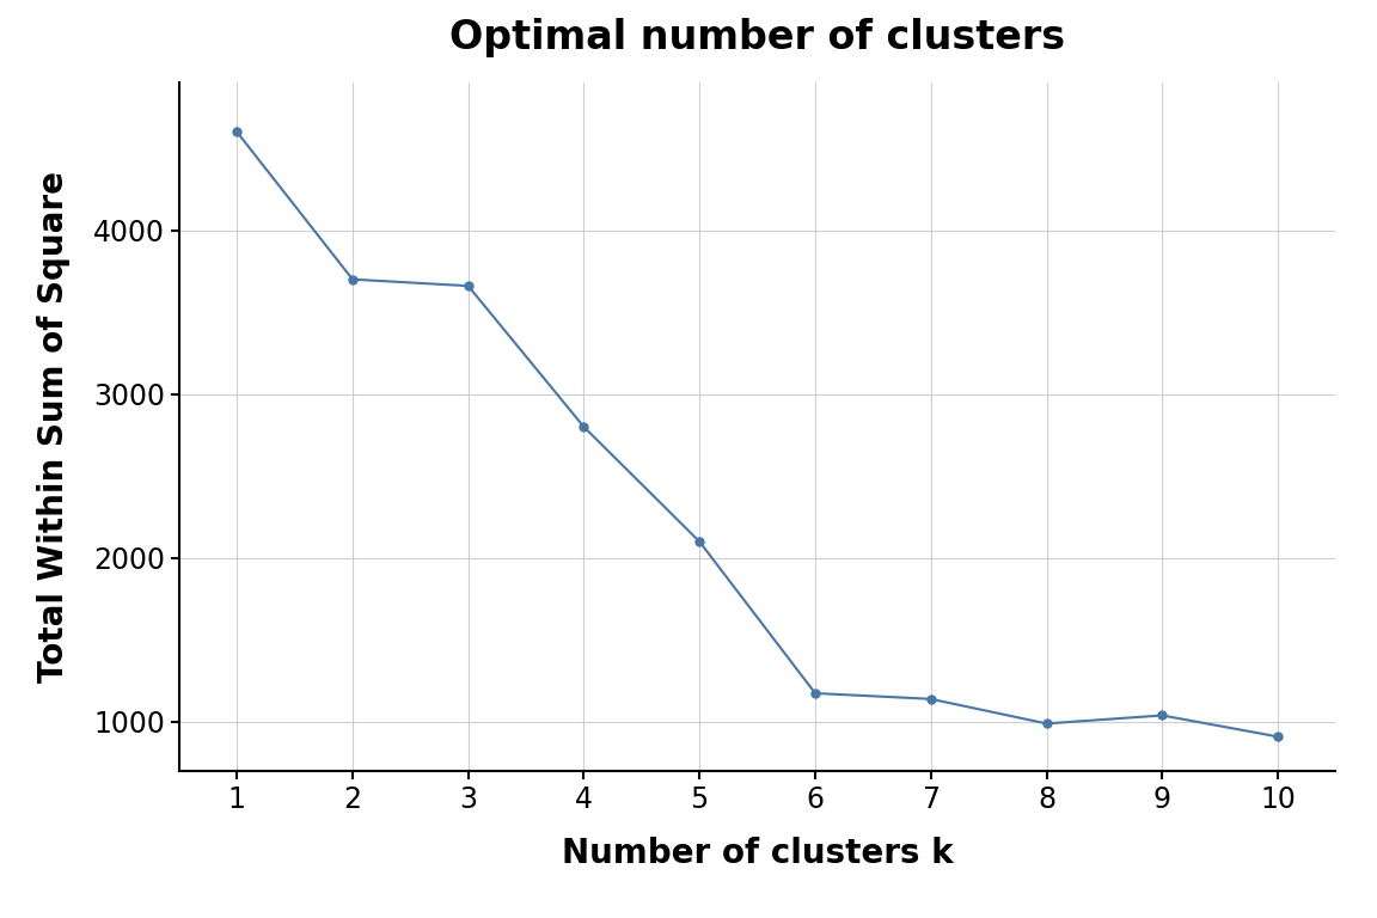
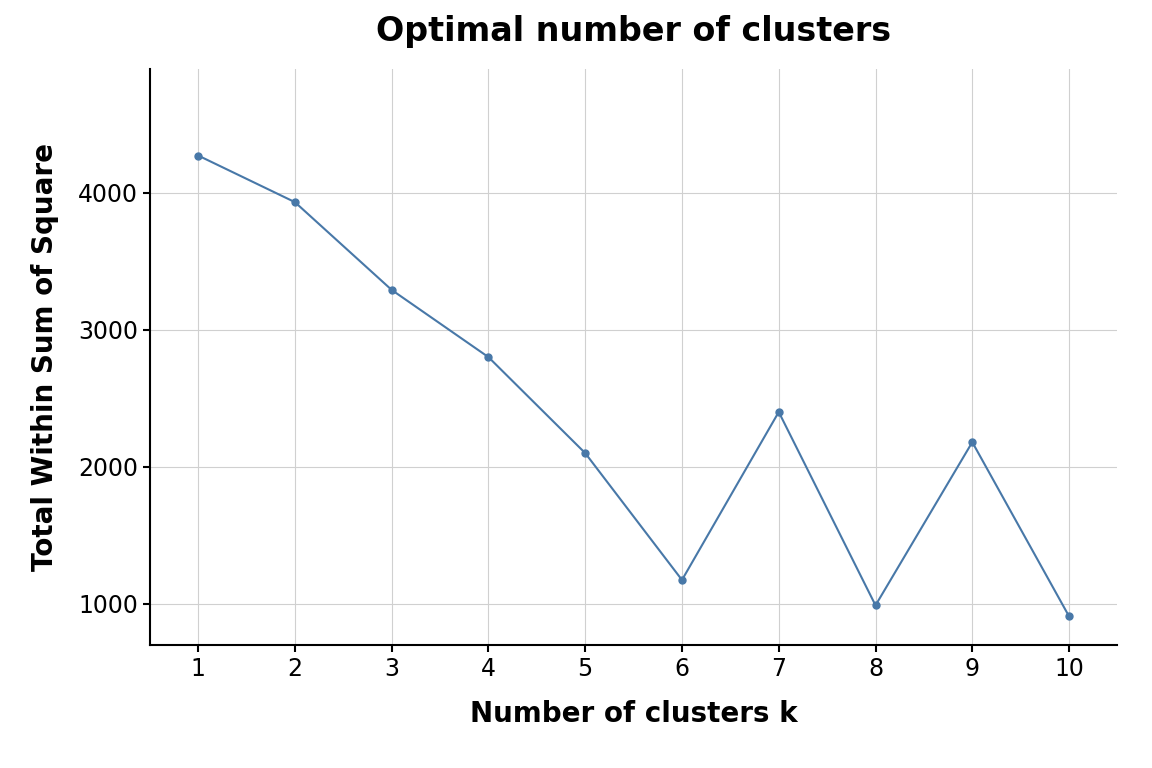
1: 4600 -> 4270
2: 3700 -> 3930
3: 3660 -> 3290
7: 1140 -> 2400
9: 1040 -> 2180
